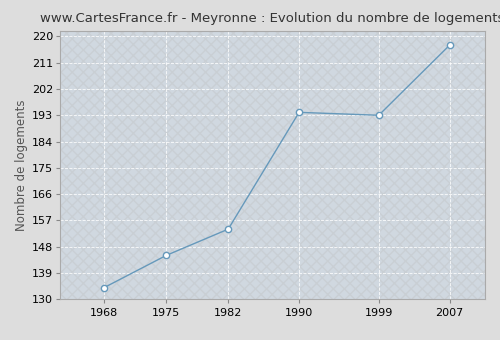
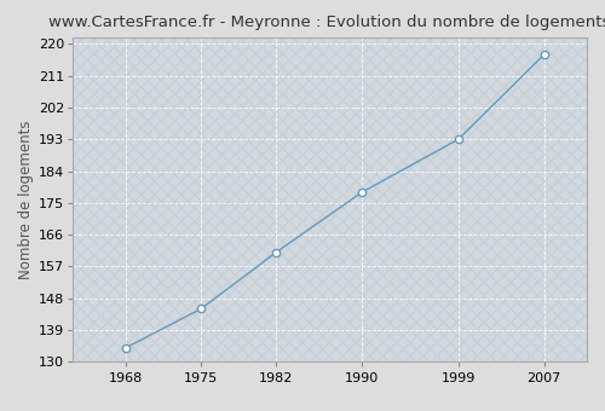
1982: 154 -> 161
1990: 194 -> 178
